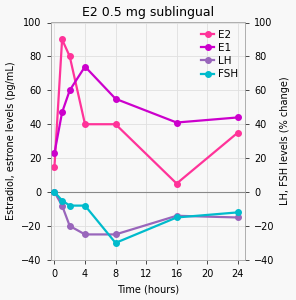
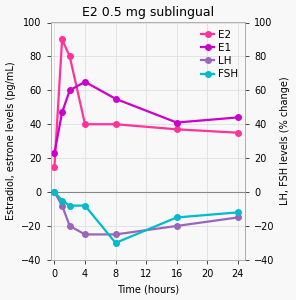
E1/4: 74 -> 65
E2/16: 5 -> 37
LH/16: -14 -> -20
